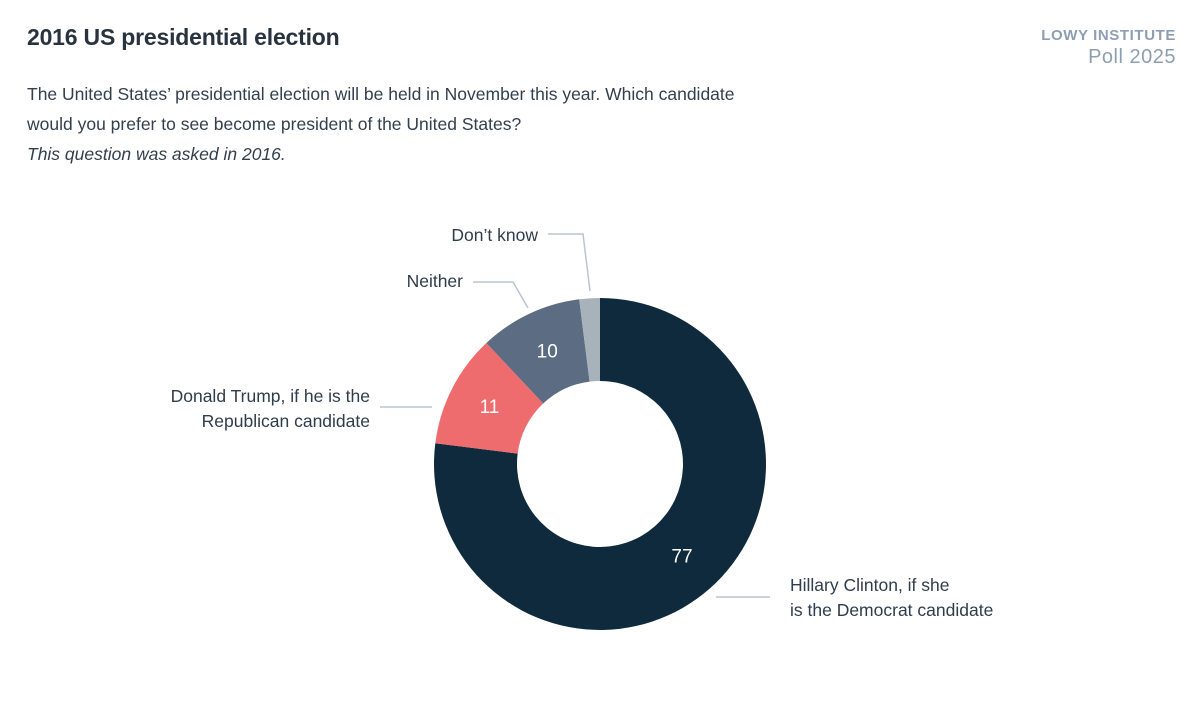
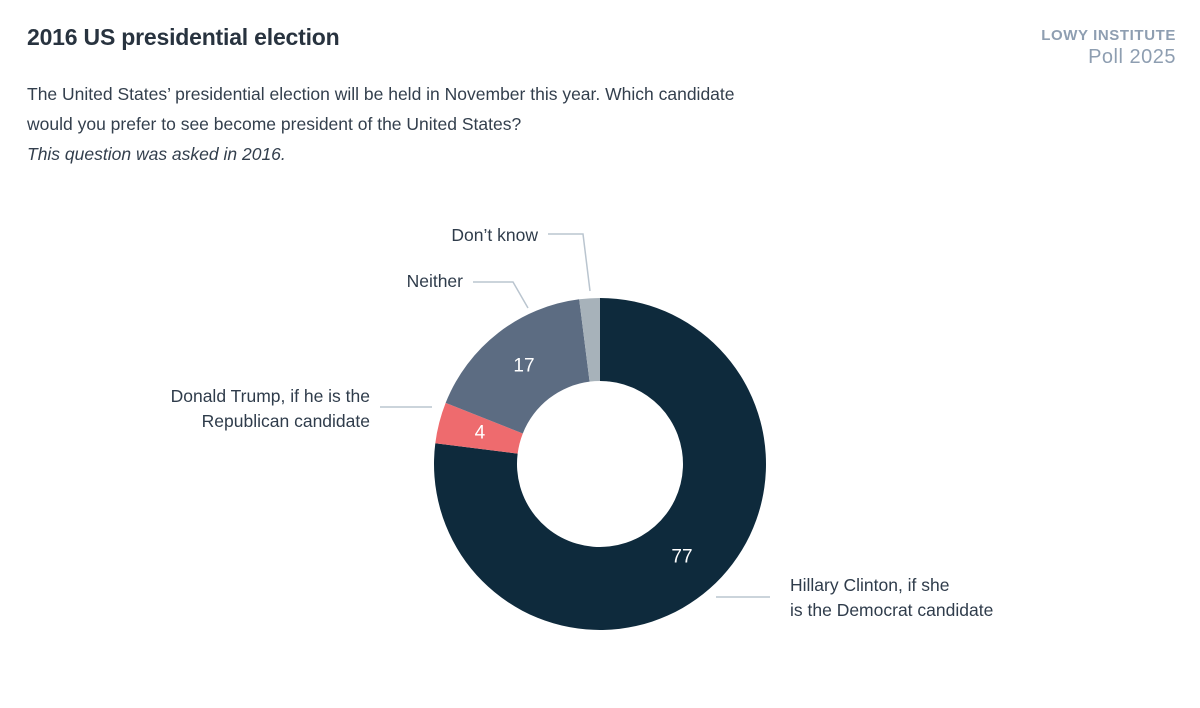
Donald Trump, if he is the Republican candidate: 11 -> 4
Neither: 10 -> 17
